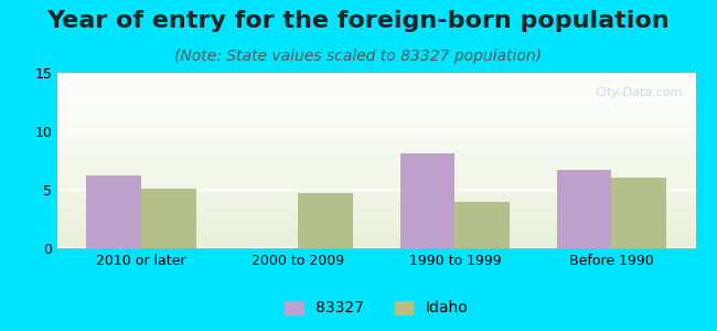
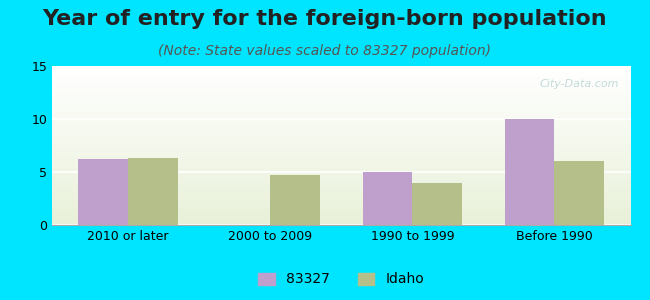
Idaho/2010 or later: 5.1 -> 6.3
83327/1990 to 1999: 8.1 -> 5.0
83327/Before 1990: 6.7 -> 10.0
